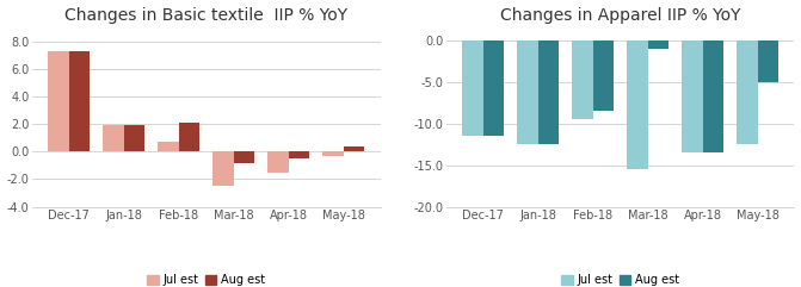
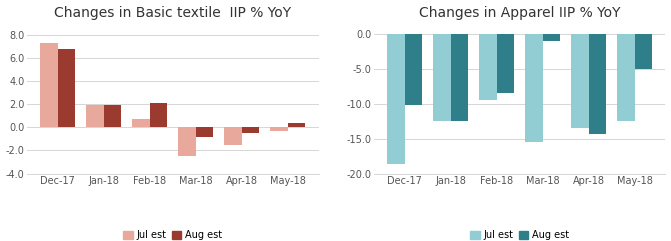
Changes in Basic textile IIP % YoY/Aug est/Dec-17: 7.3 -> 6.8
Changes in Apparel IIP % YoY/Jul est/Dec-17: -11.5 -> -18.6
Changes in Apparel IIP % YoY/Aug est/Dec-17: -11.5 -> -10.2
Changes in Apparel IIP % YoY/Aug est/Apr-18: -13.5 -> -14.4
